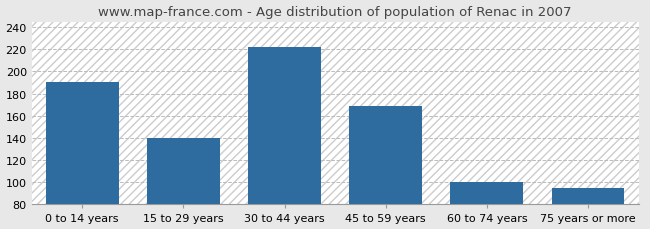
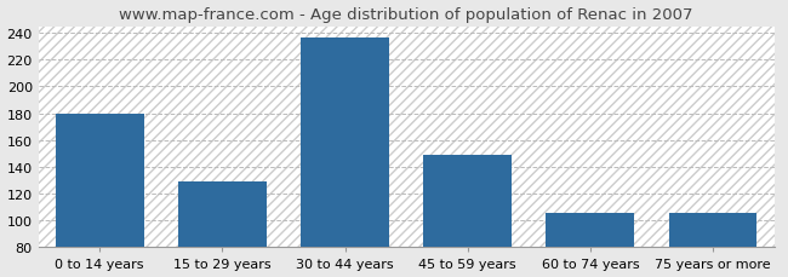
0 to 14 years: 190 -> 180
15 to 29 years: 140 -> 129
30 to 44 years: 222 -> 236
45 to 59 years: 169 -> 149
60 to 74 years: 100 -> 106
75 years or more: 95 -> 106
